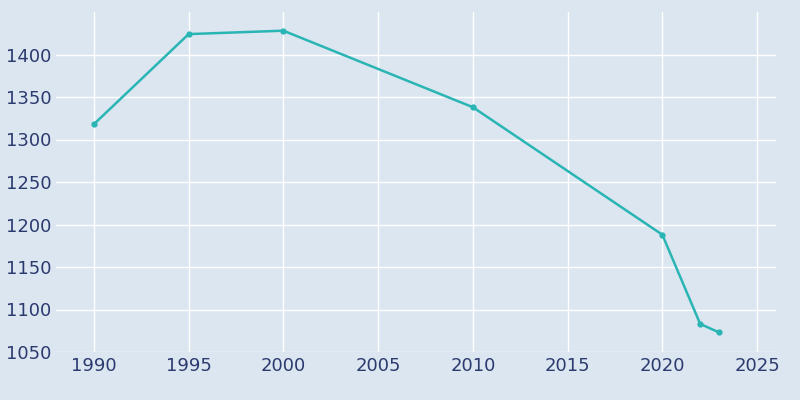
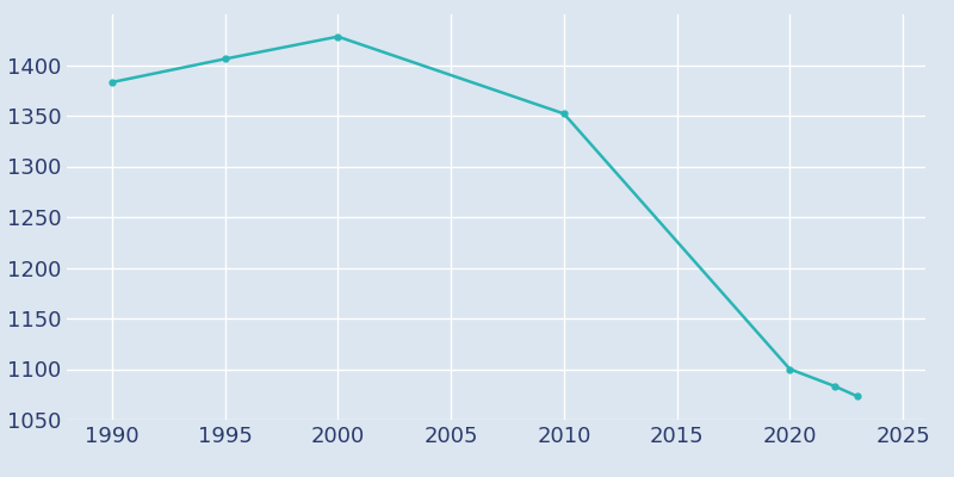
1990: 1318 -> 1383
1995: 1424 -> 1406
2010: 1338 -> 1352
2020: 1188 -> 1100
